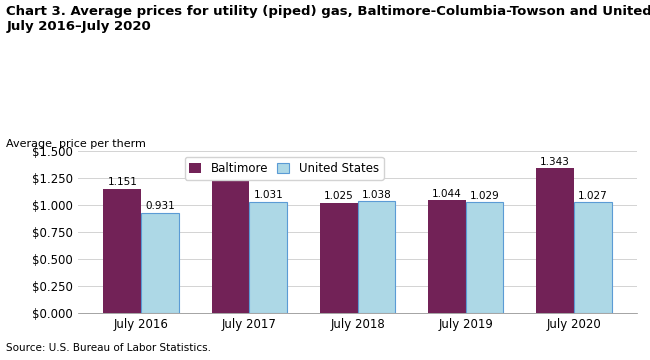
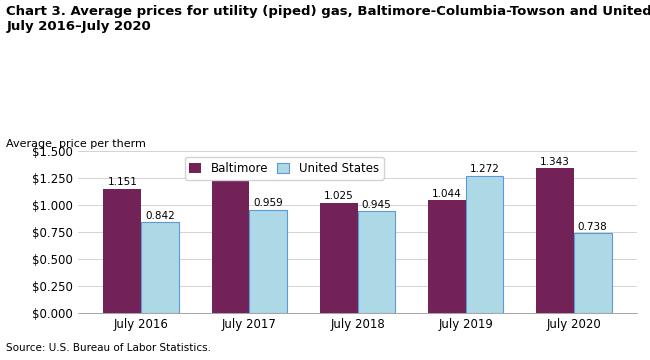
United States/July 2016: 0.931 -> 0.842
United States/July 2017: 1.031 -> 0.959
United States/July 2018: 1.038 -> 0.945
United States/July 2019: 1.029 -> 1.272
United States/July 2020: 1.027 -> 0.738
